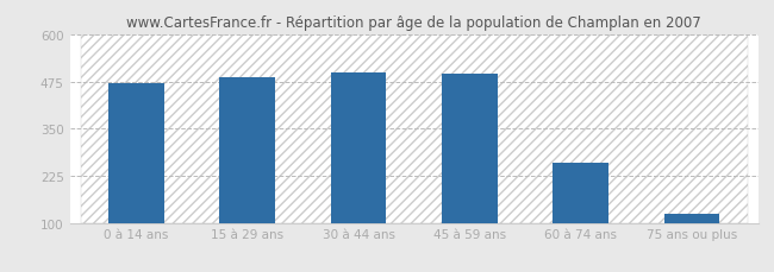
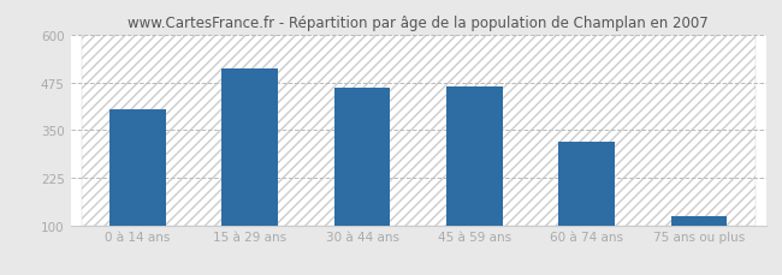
0 à 14 ans: 470 -> 405
15 à 29 ans: 487 -> 510
30 à 44 ans: 500 -> 460
45 à 59 ans: 496 -> 465
60 à 74 ans: 258 -> 320
